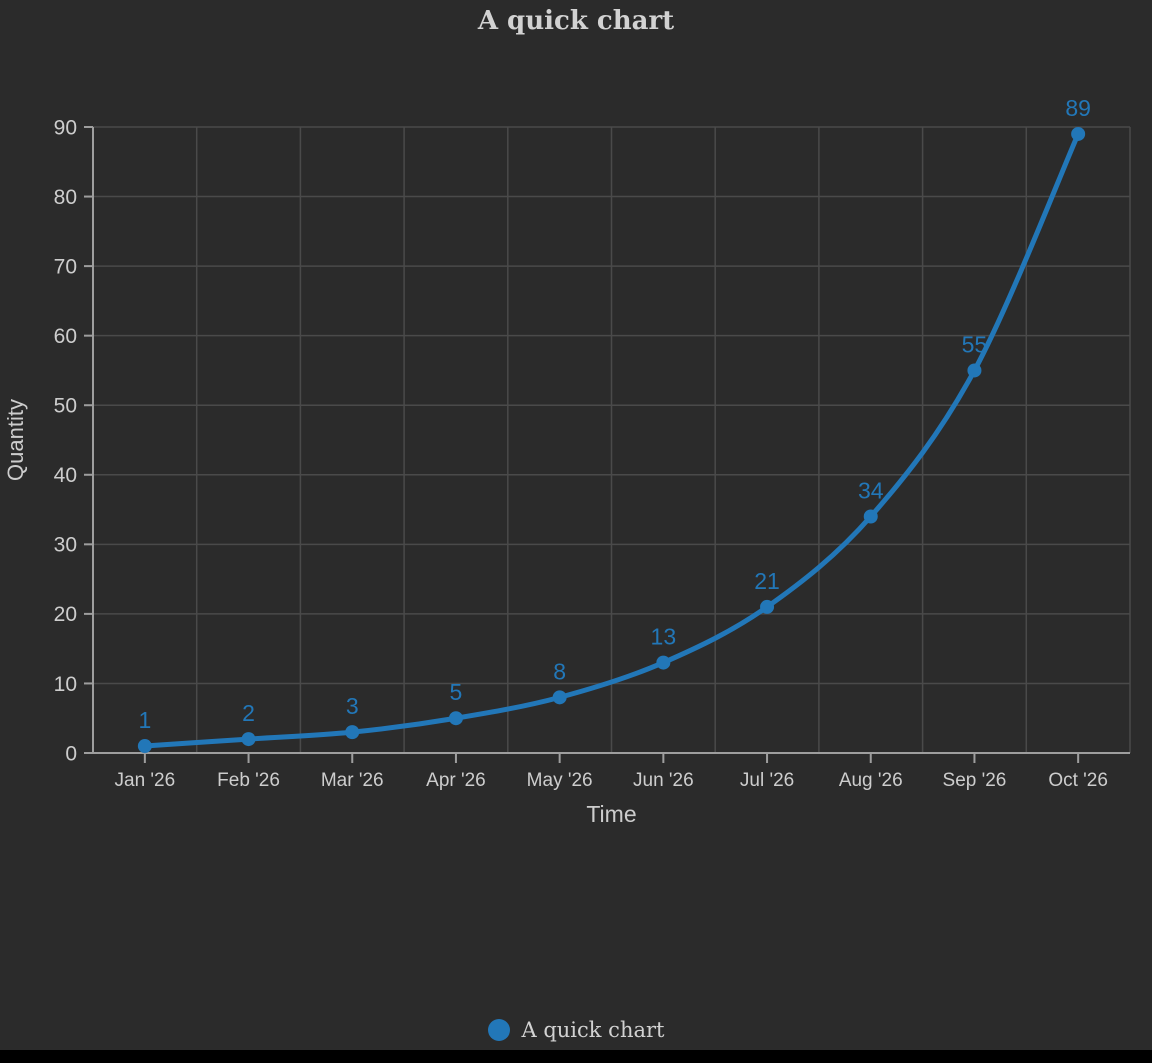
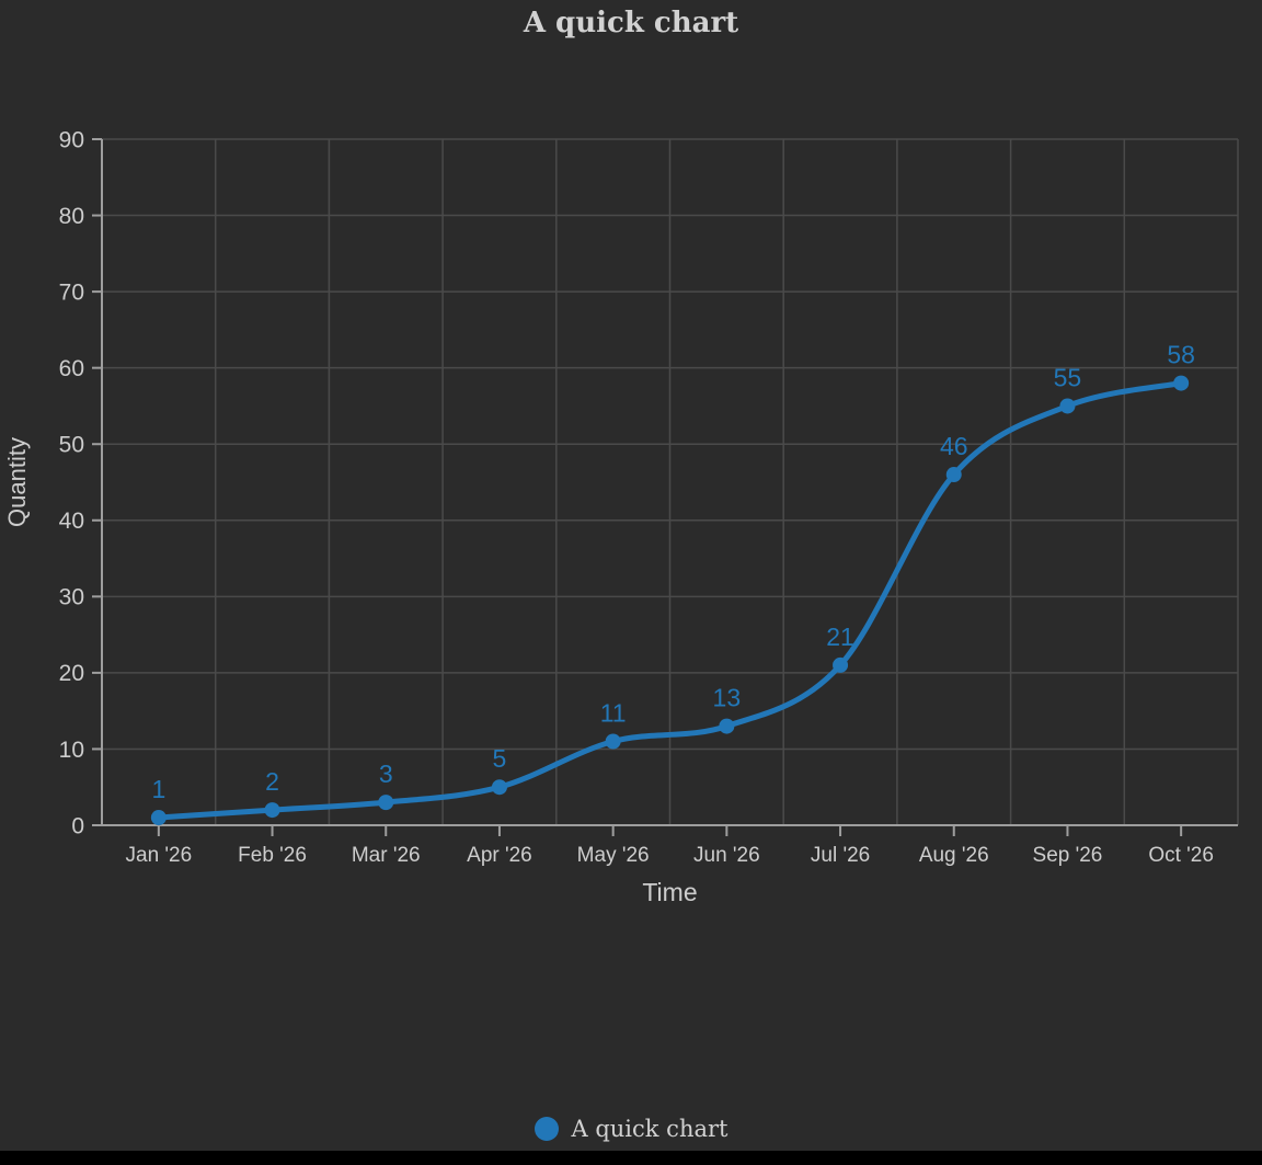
May '26: 8 -> 11
Aug '26: 34 -> 46
Oct '26: 89 -> 58
